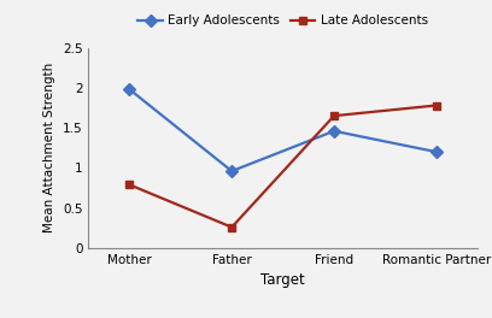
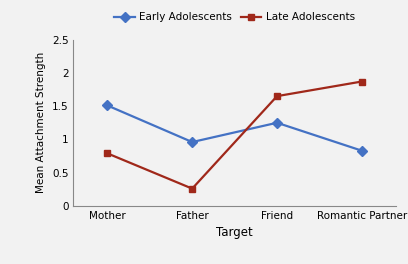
Early Adolescents/Mother: 1.98 -> 1.51
Early Adolescents/Friend: 1.46 -> 1.25
Early Adolescents/Romantic Partner: 1.20 -> 0.83
Late Adolescents/Romantic Partner: 1.78 -> 1.87
